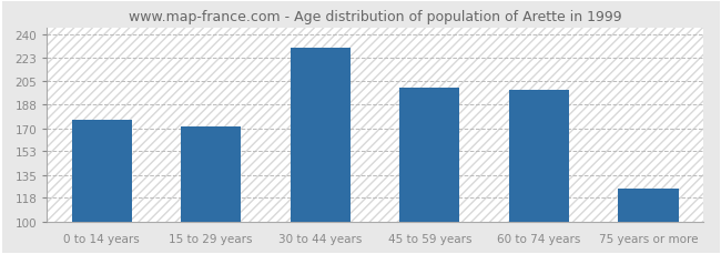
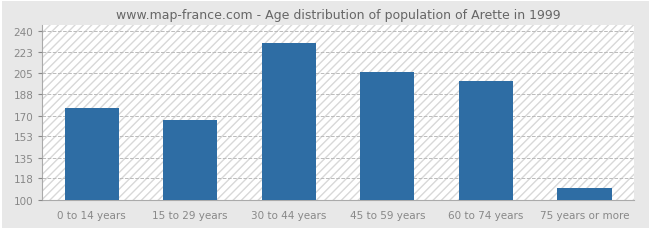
15 to 29 years: 171 -> 166
45 to 59 years: 200 -> 206
75 years or more: 125 -> 110
